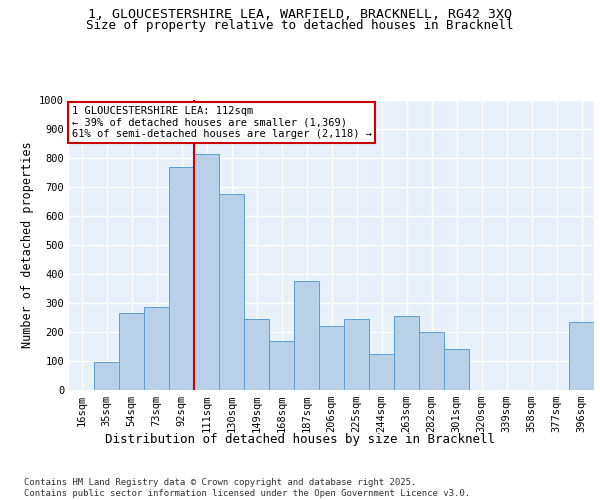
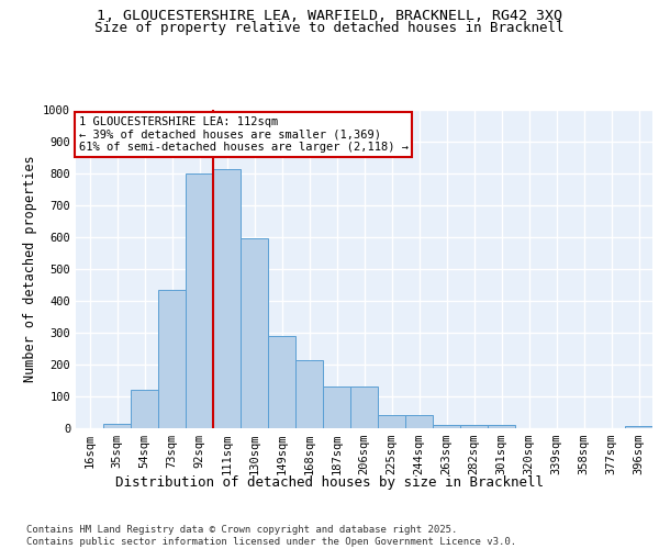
35sqm: 95 -> 15
54sqm: 265 -> 120
73sqm: 285 -> 435
92sqm: 770 -> 800
130sqm: 675 -> 595
149sqm: 245 -> 290
168sqm: 170 -> 215
187sqm: 375 -> 130
206sqm: 220 -> 130
225sqm: 245 -> 42
244sqm: 125 -> 42
263sqm: 255 -> 12
282sqm: 200 -> 12
301sqm: 140 -> 10
396sqm: 235 -> 8
